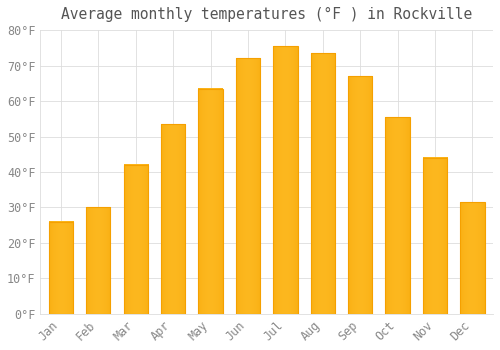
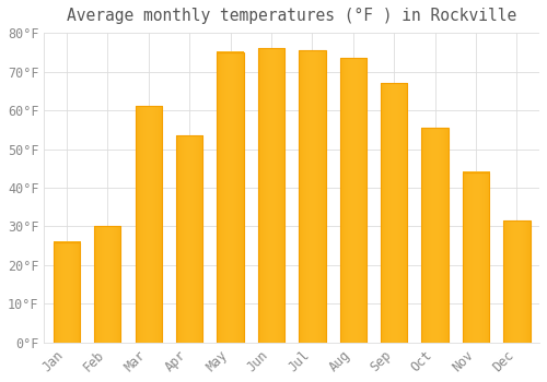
Mar: 42.0°F -> 61.0°F
May: 63.5°F -> 75.0°F
Jun: 72.0°F -> 76.0°F
